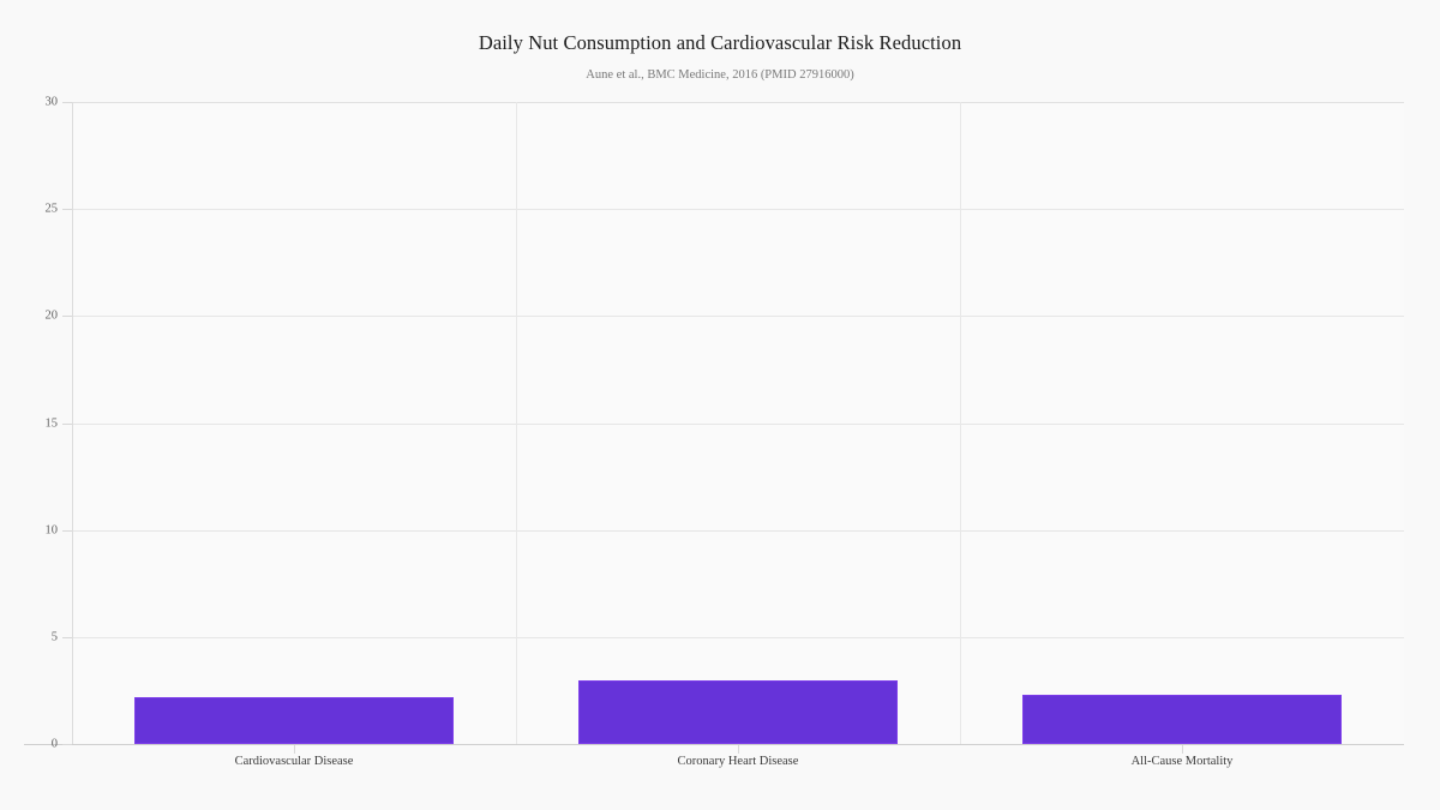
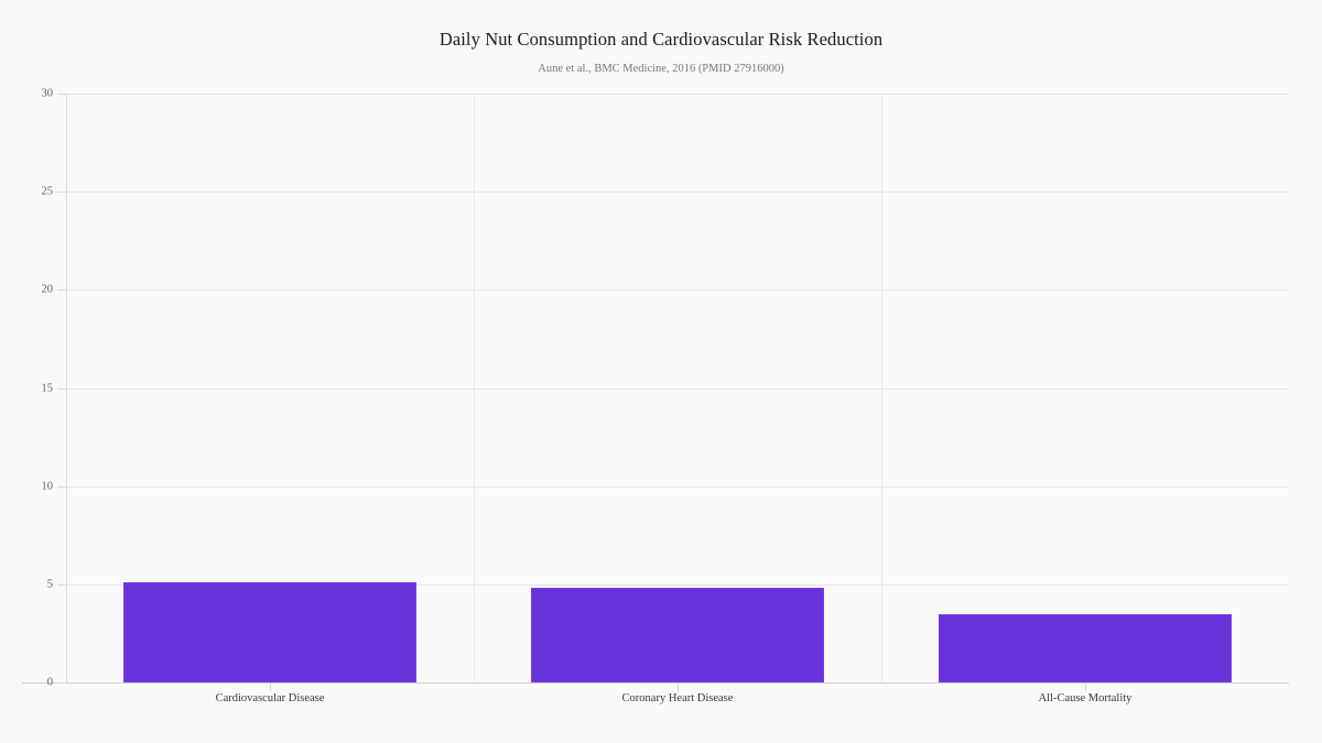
Cardiovascular Disease: 2.2 -> 5.1
Coronary Heart Disease: 3.0 -> 4.8
All-Cause Mortality: 2.3 -> 3.5
